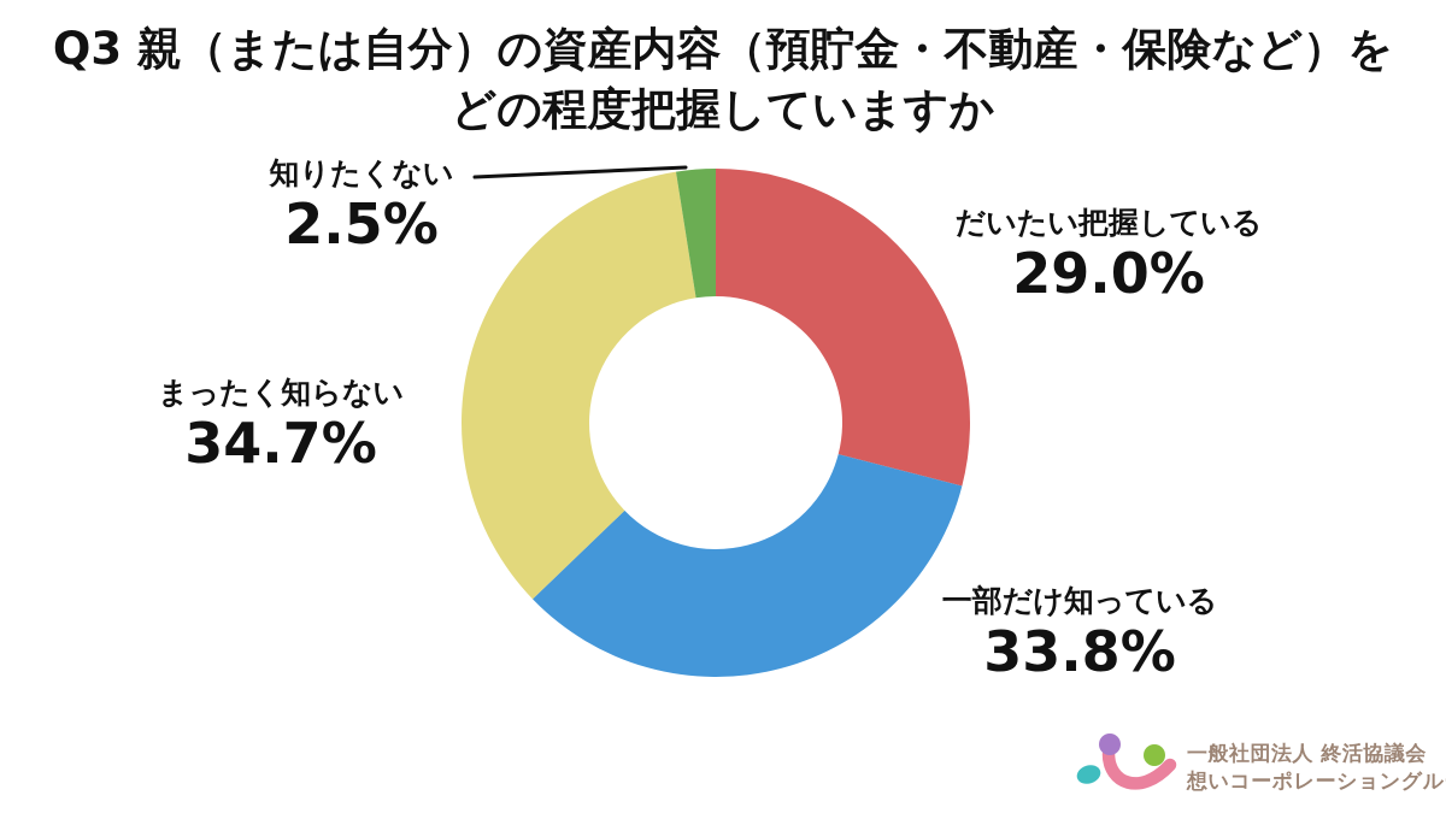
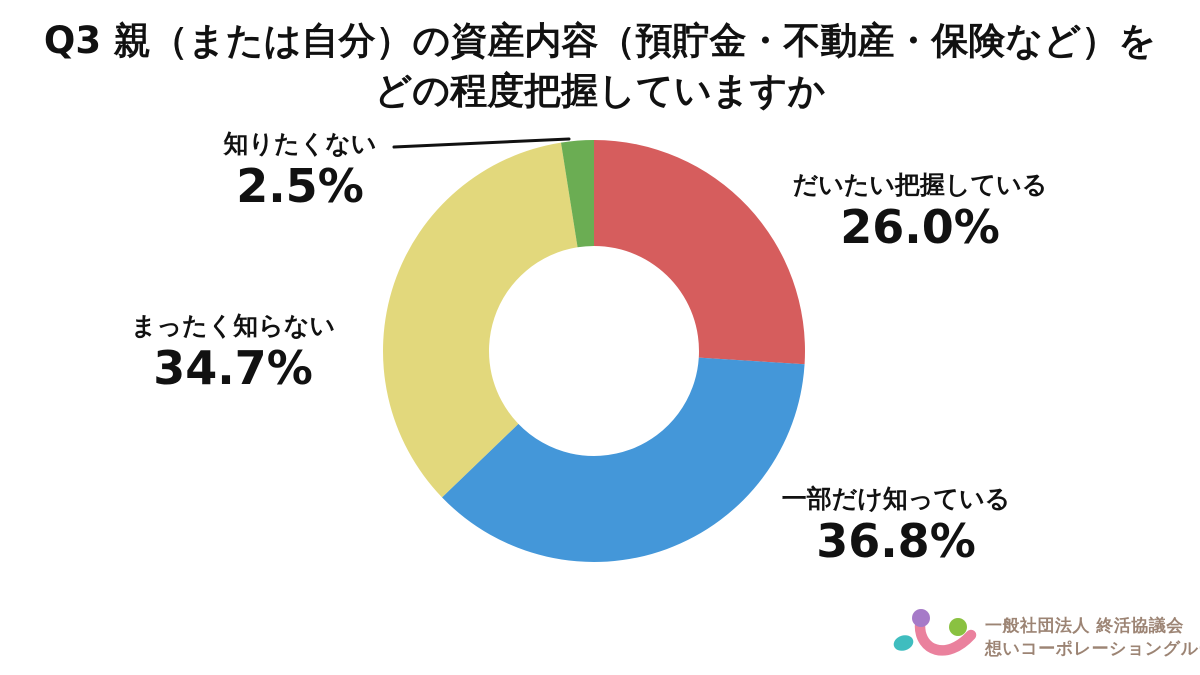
だいたい把握している: 29.0% -> 26.0%
一部だけ知っている: 33.8% -> 36.8%
